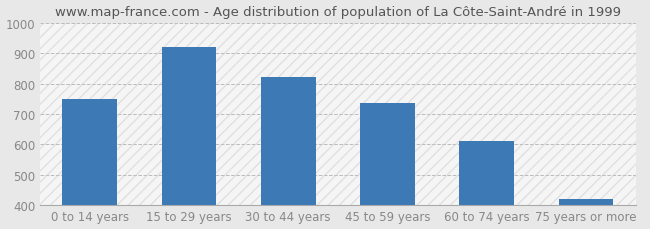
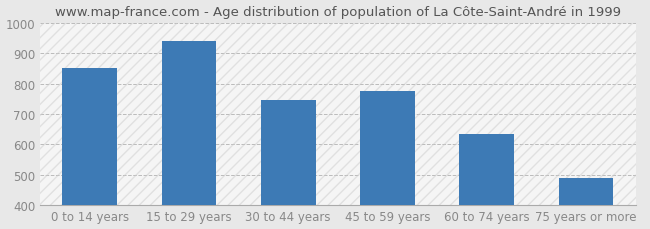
0 to 14 years: 748 -> 850
15 to 29 years: 919 -> 940
30 to 44 years: 820 -> 745
45 to 59 years: 735 -> 775
60 to 74 years: 609 -> 635
75 years or more: 418 -> 490
